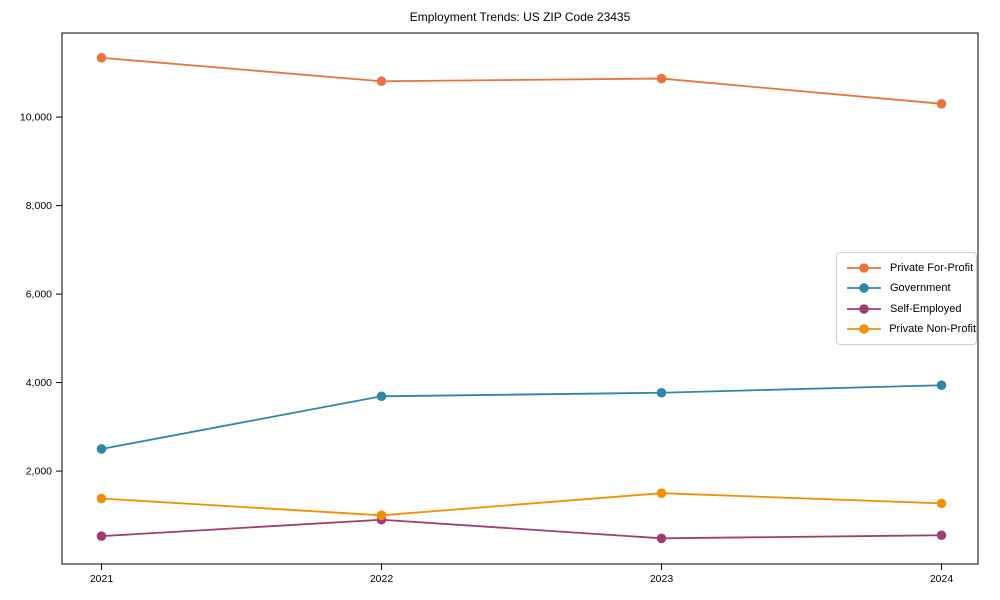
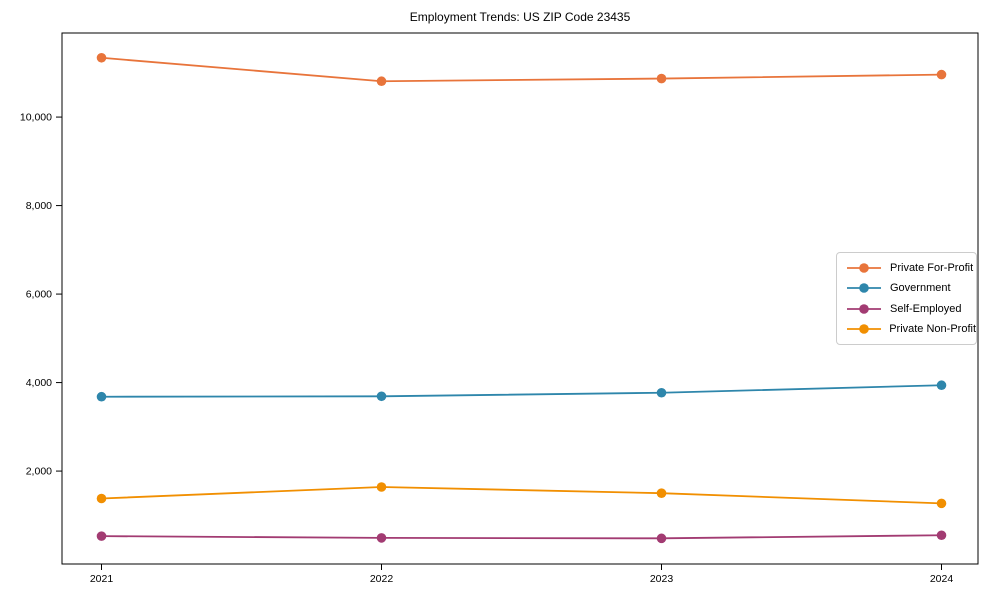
Government/2021: 2500 -> 3700
Self-Employed/2022: 900 -> 500
Private Non-Profit/2022: 1000 -> 1600
Private For-Profit/2024: 10300 -> 11000
